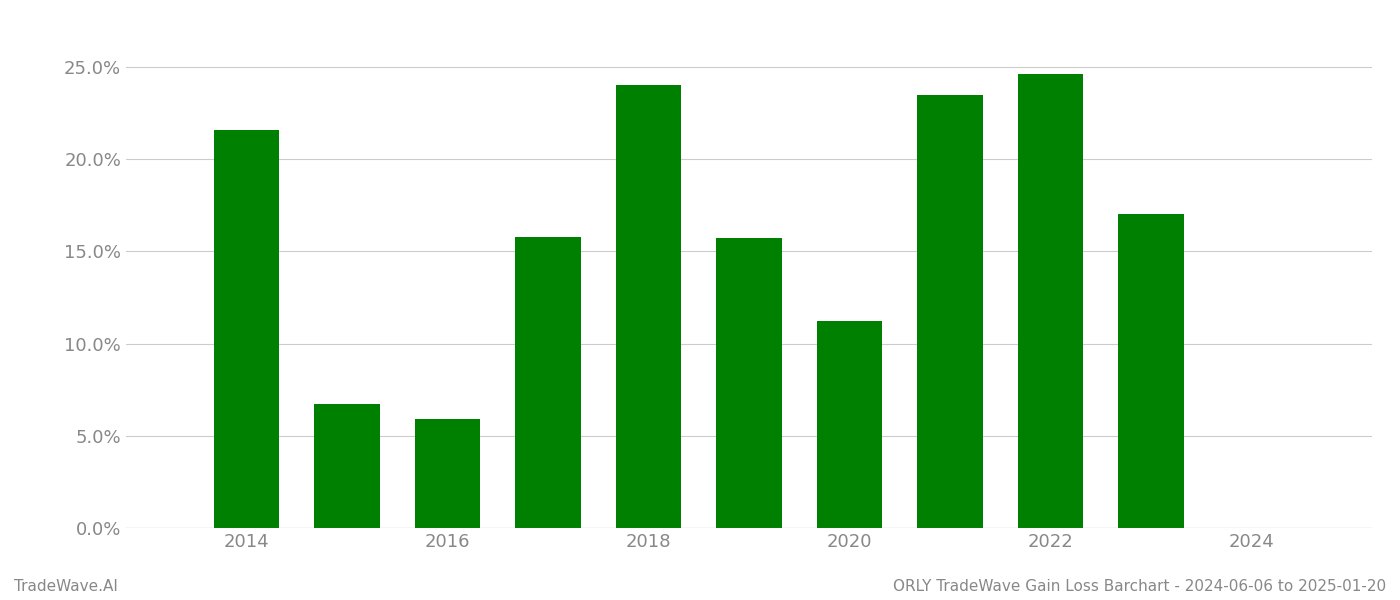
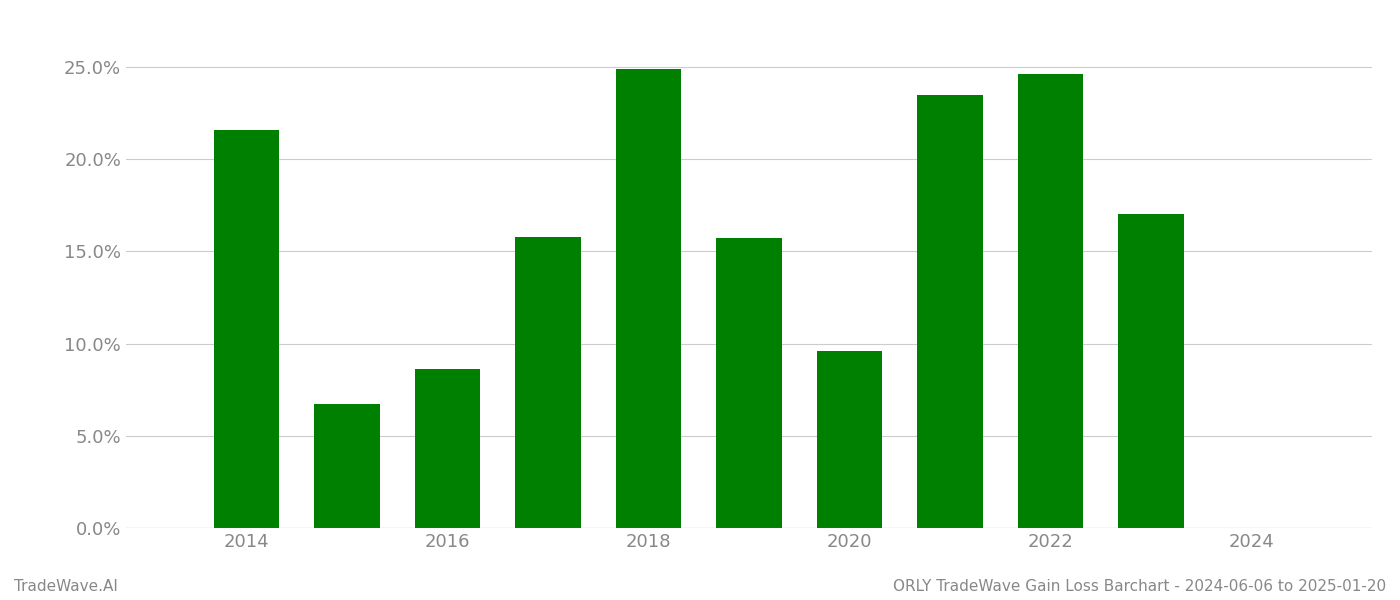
2016: 5.9% -> 8.6%
2018: 24.0% -> 24.9%
2020: 11.2% -> 9.6%
